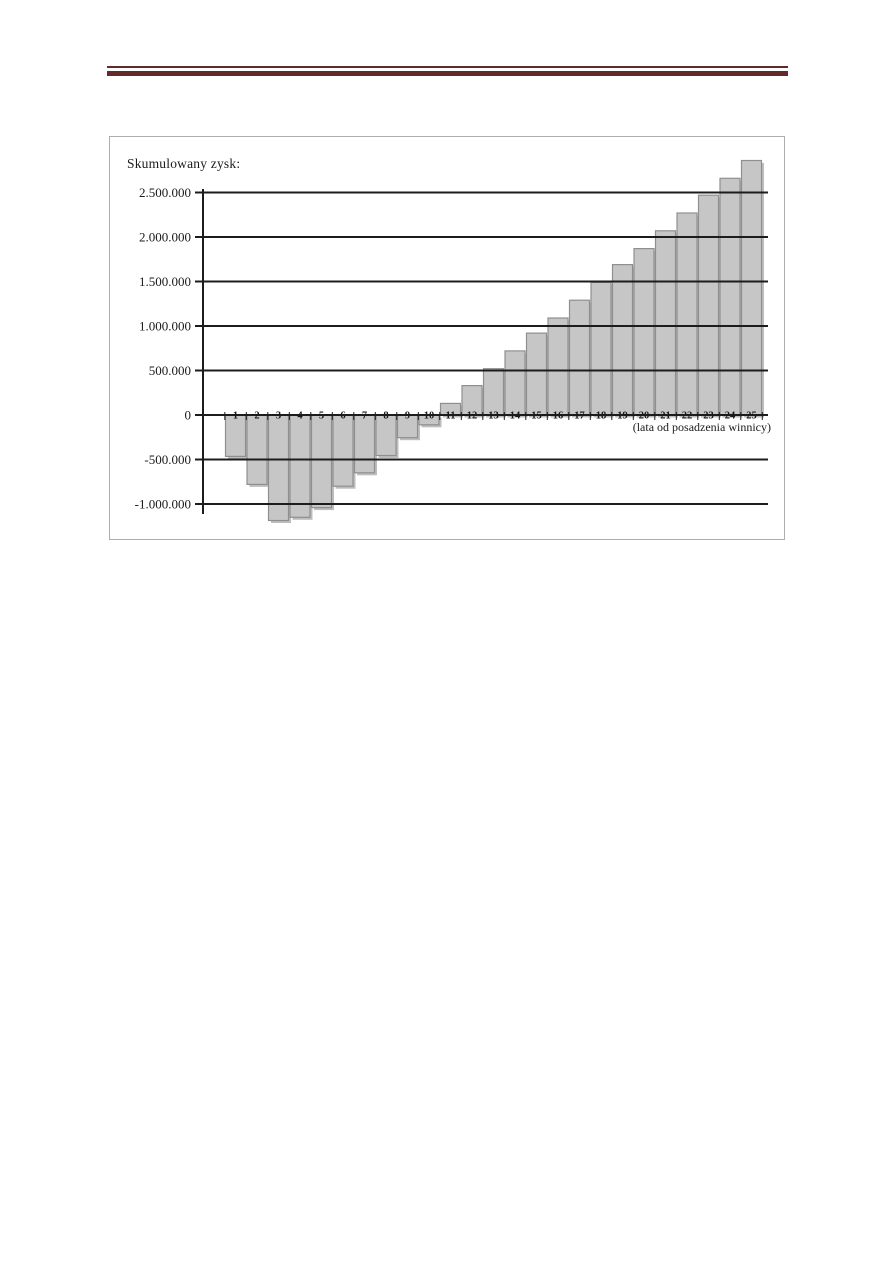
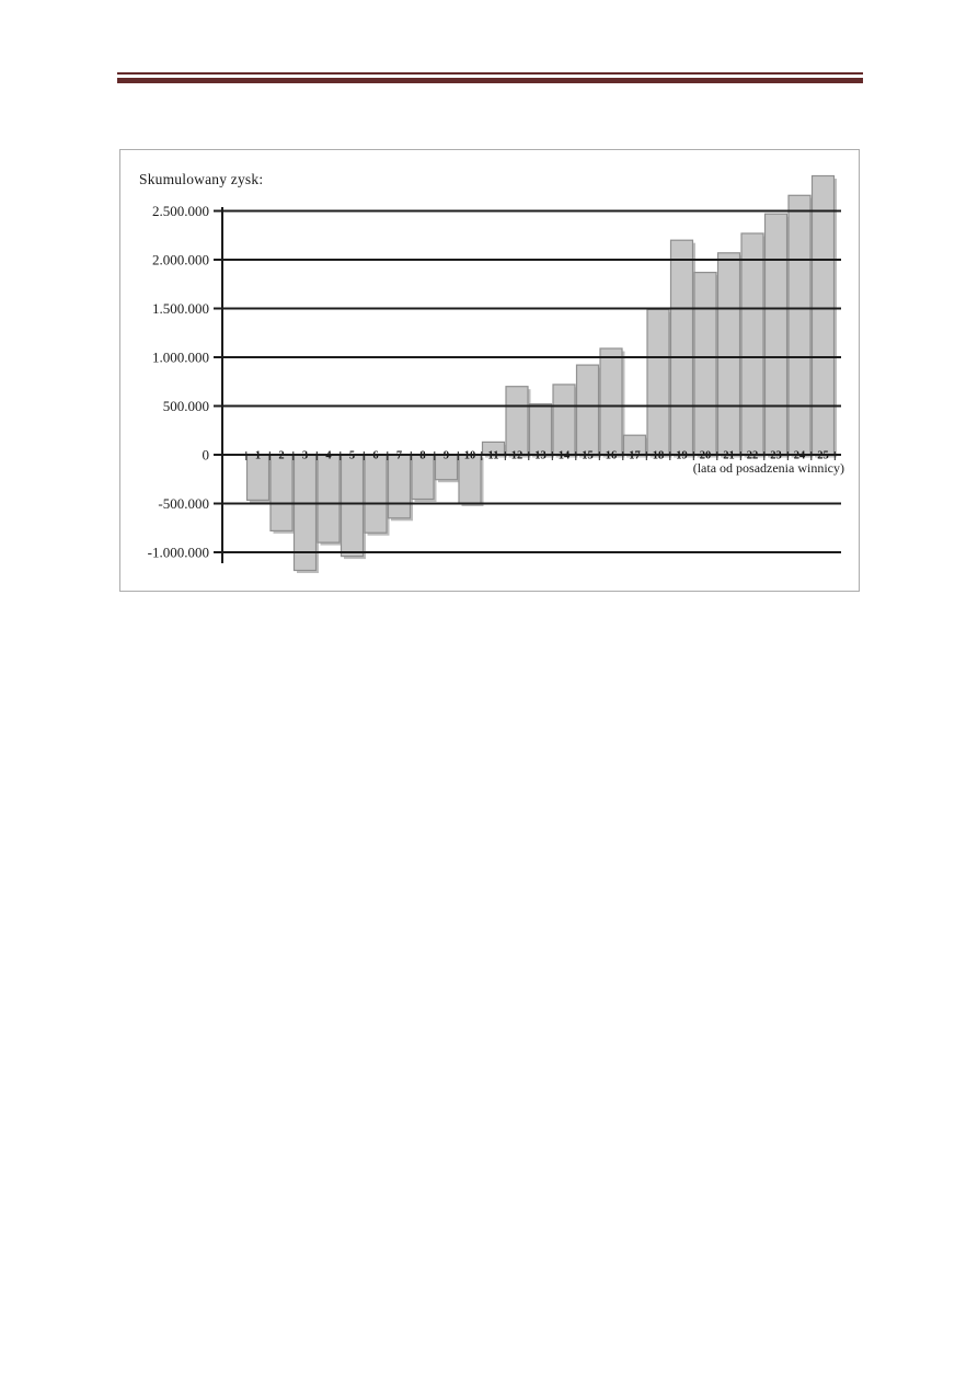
4: -1200000 -> -900000
10: -100000 -> -500000
12: 300000 -> 700000
17: 1300000 -> 200000
19: 1700000 -> 2200000
